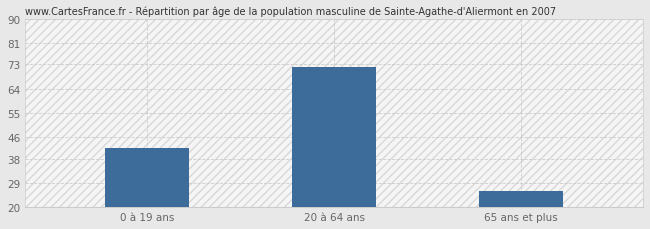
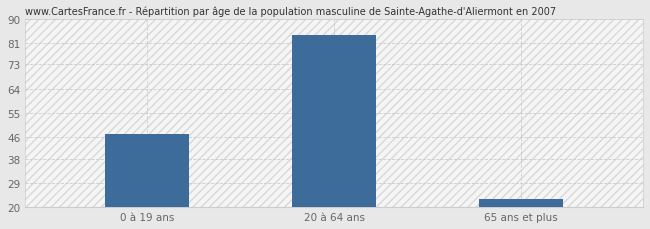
0 à 19 ans: 42 -> 47
20 à 64 ans: 72 -> 84
65 ans et plus: 26 -> 23
